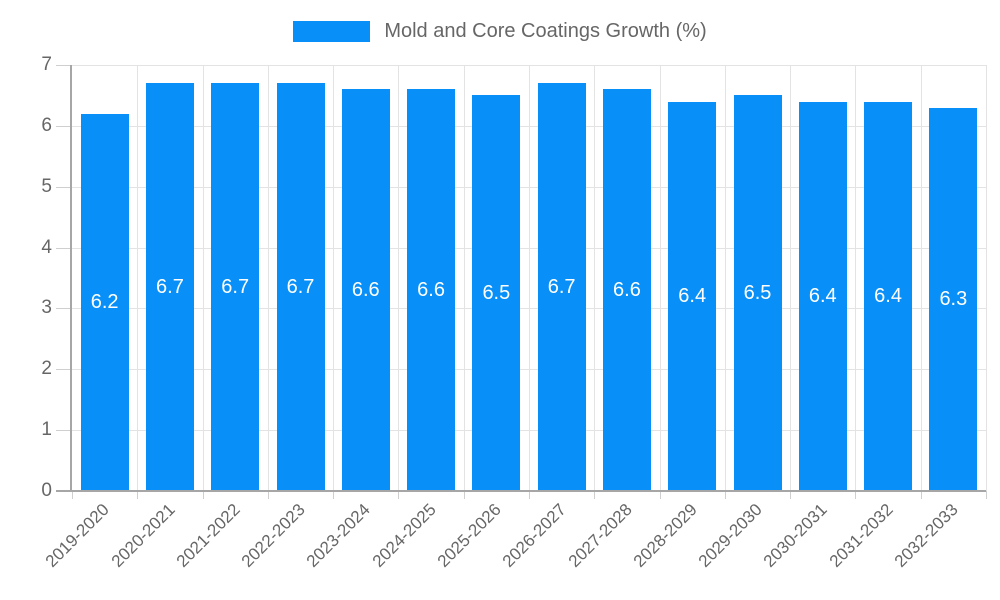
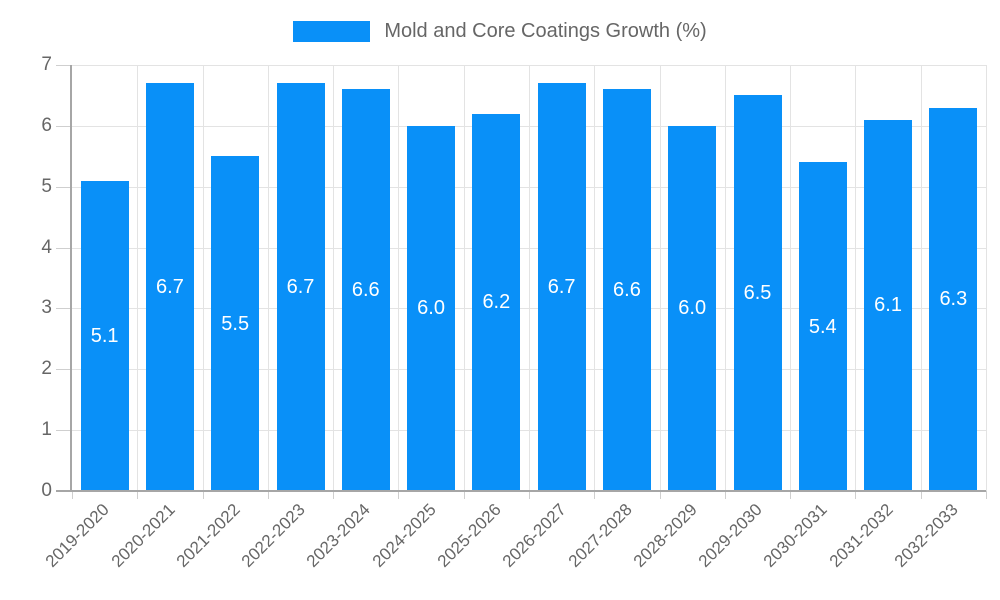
2019-2020: 6.2 -> 5.1
2021-2022: 6.7 -> 5.5
2024-2025: 6.6 -> 6.0
2025-2026: 6.5 -> 6.2
2028-2029: 6.4 -> 6.0
2030-2031: 6.4 -> 5.4
2031-2032: 6.4 -> 6.1
